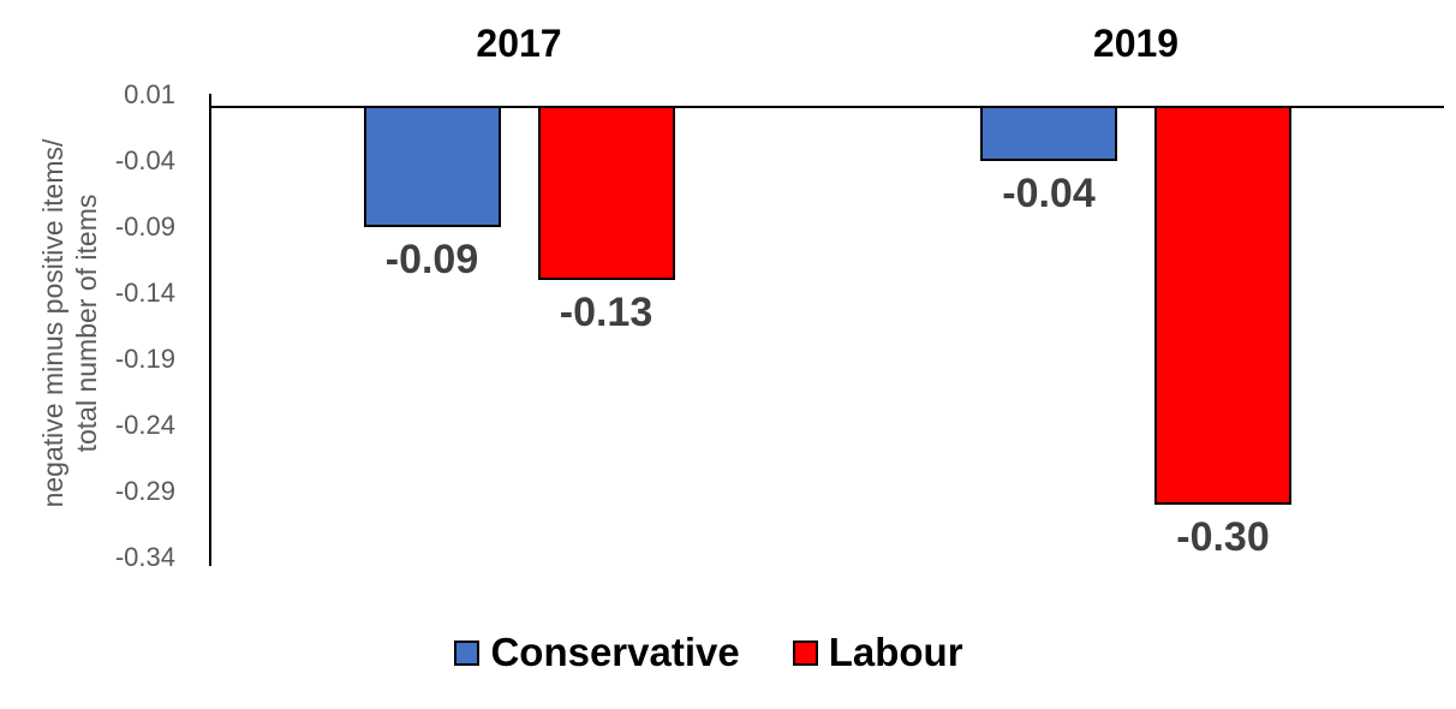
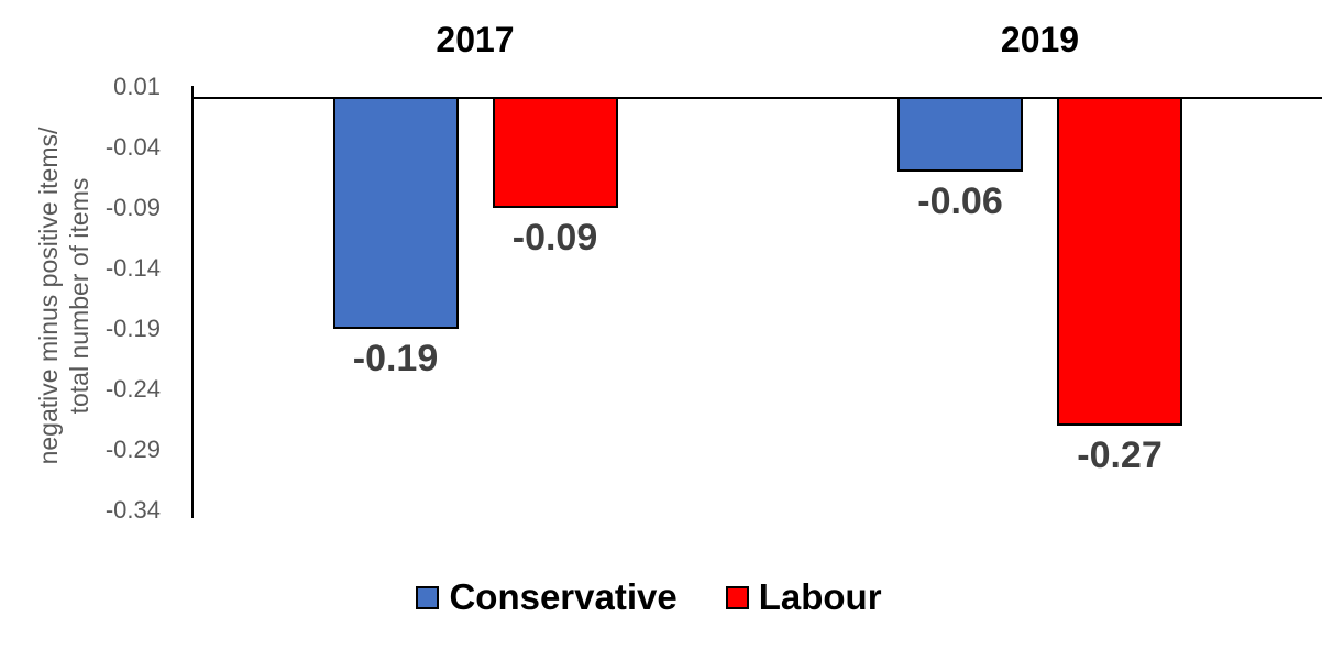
Conservative/2017: -0.09 -> -0.19
Labour/2017: -0.13 -> -0.09
Conservative/2019: -0.04 -> -0.06
Labour/2019: -0.30 -> -0.27
